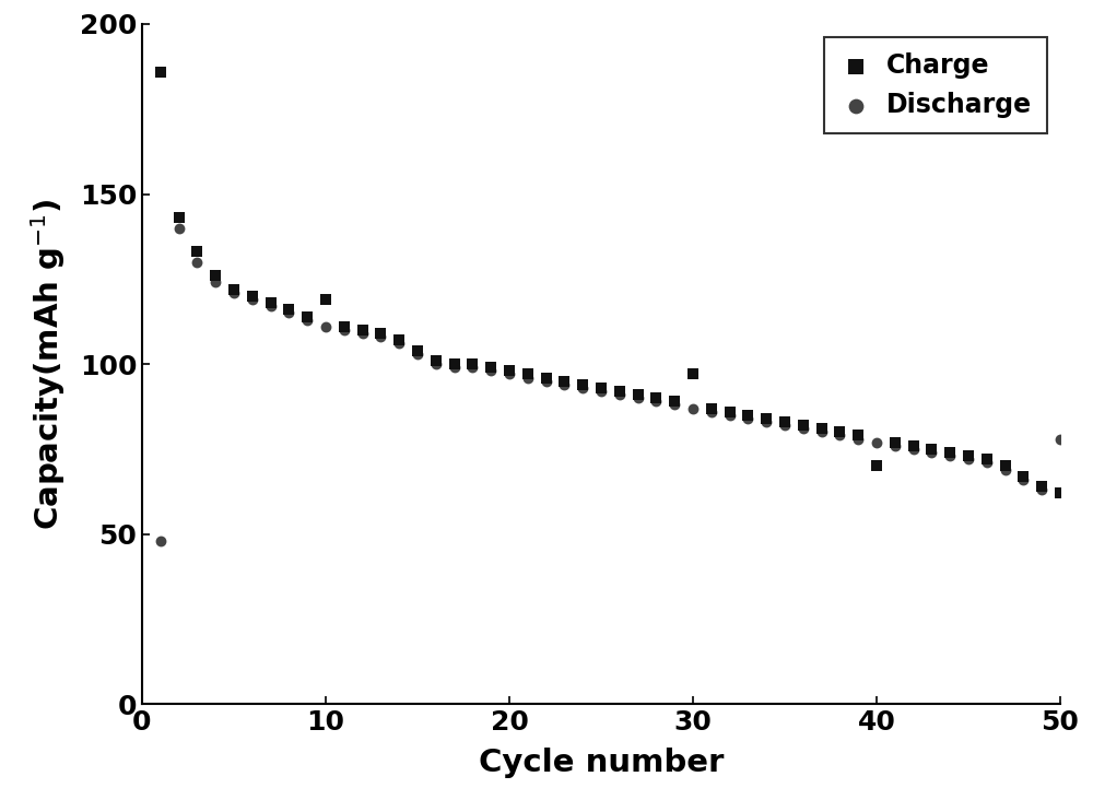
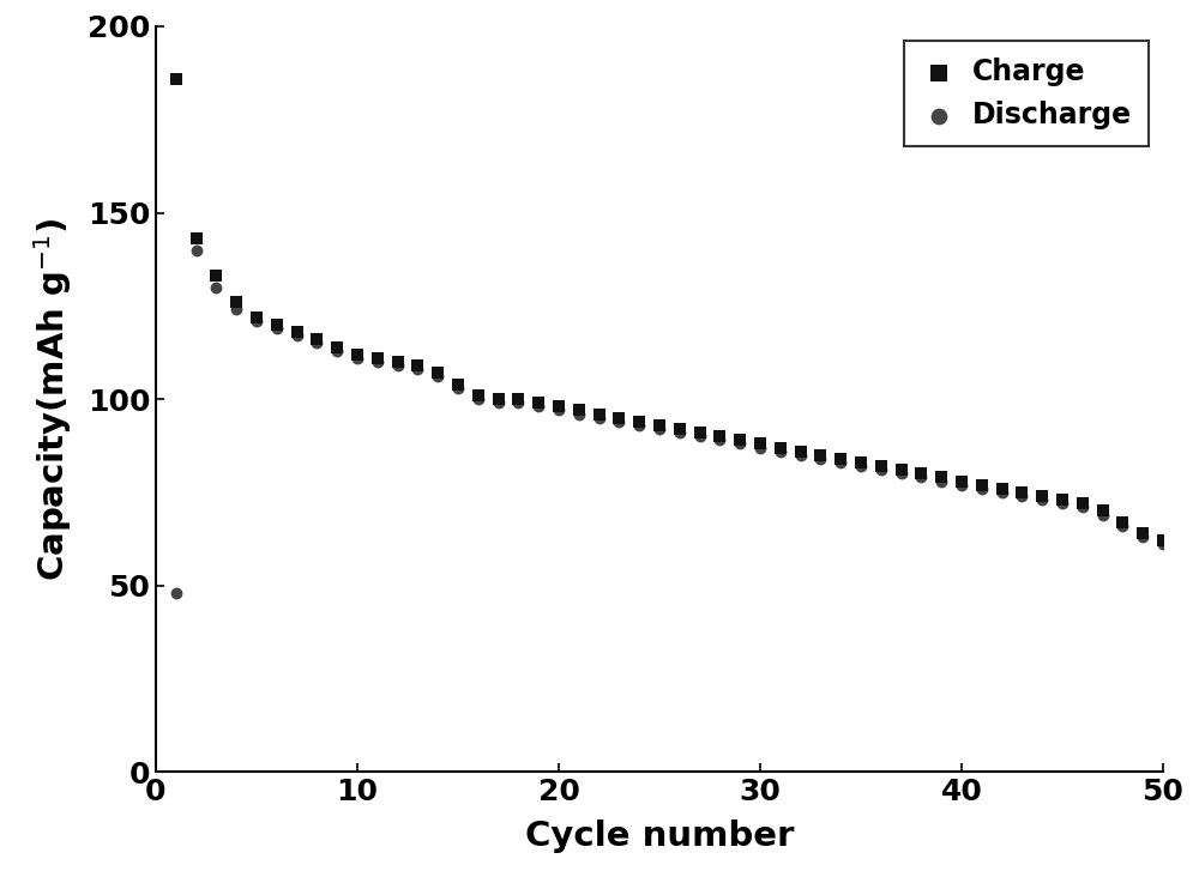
Charge/10: 119 -> 112
Charge/30: 97 -> 88
Charge/40: 70 -> 78
Discharge/50: 78 -> 61
